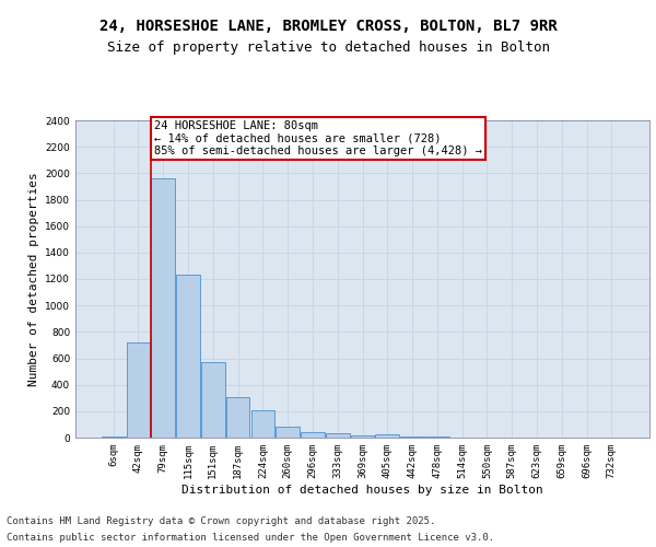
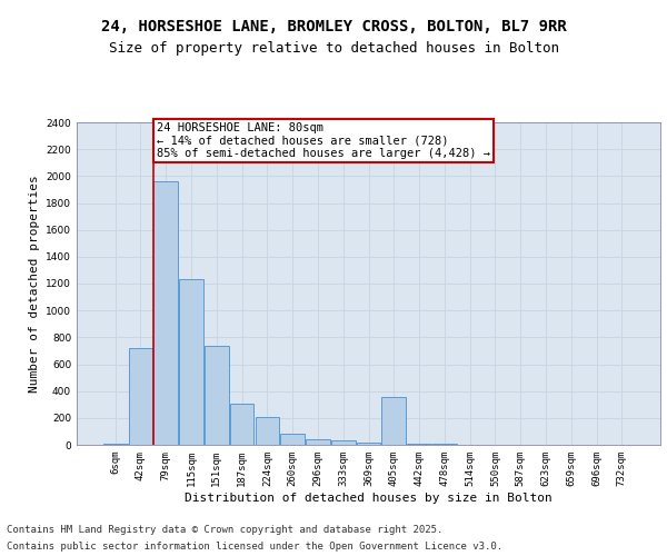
151sqm: 580 -> 740
405sqm: 30 -> 360
